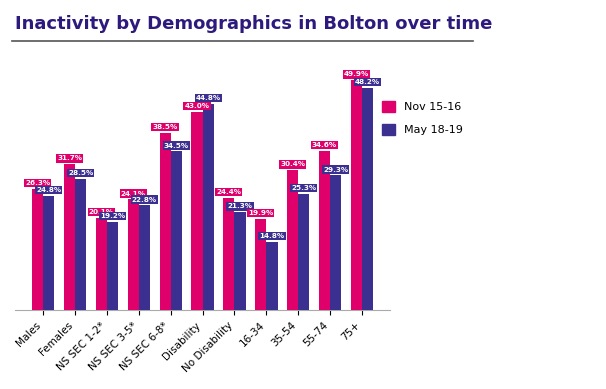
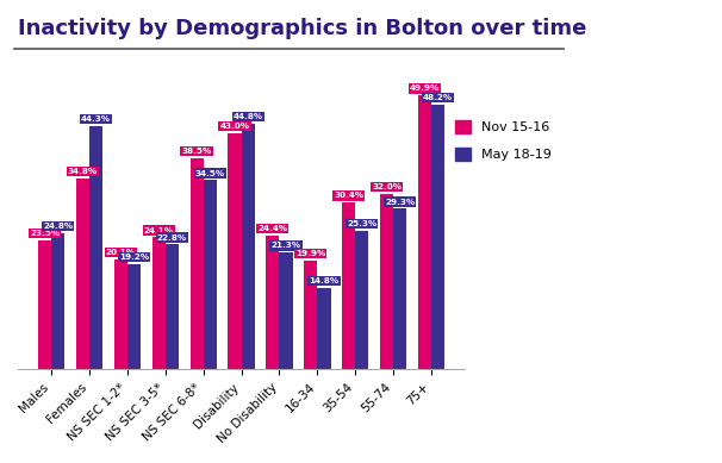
Nov 15-16/Males: 26.3% -> 23.5%
Nov 15-16/Females: 31.7% -> 34.8%
May 18-19/Females: 28.5% -> 44.3%
Nov 15-16/55-74: 34.6% -> 32.0%
